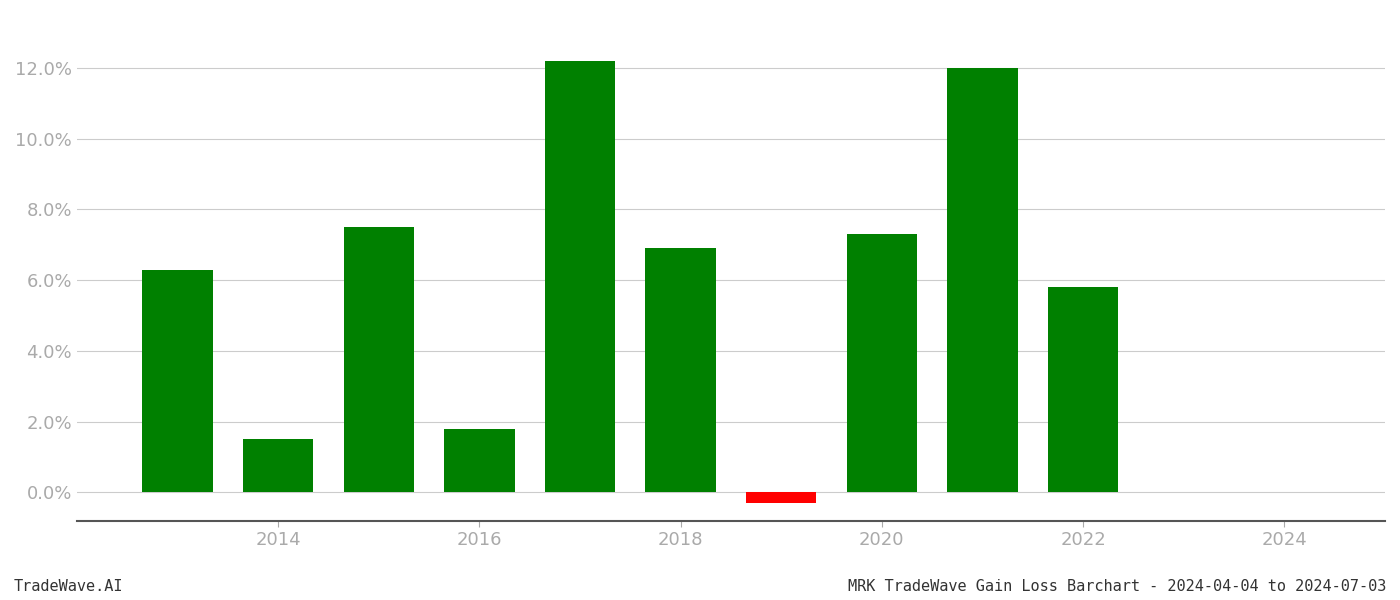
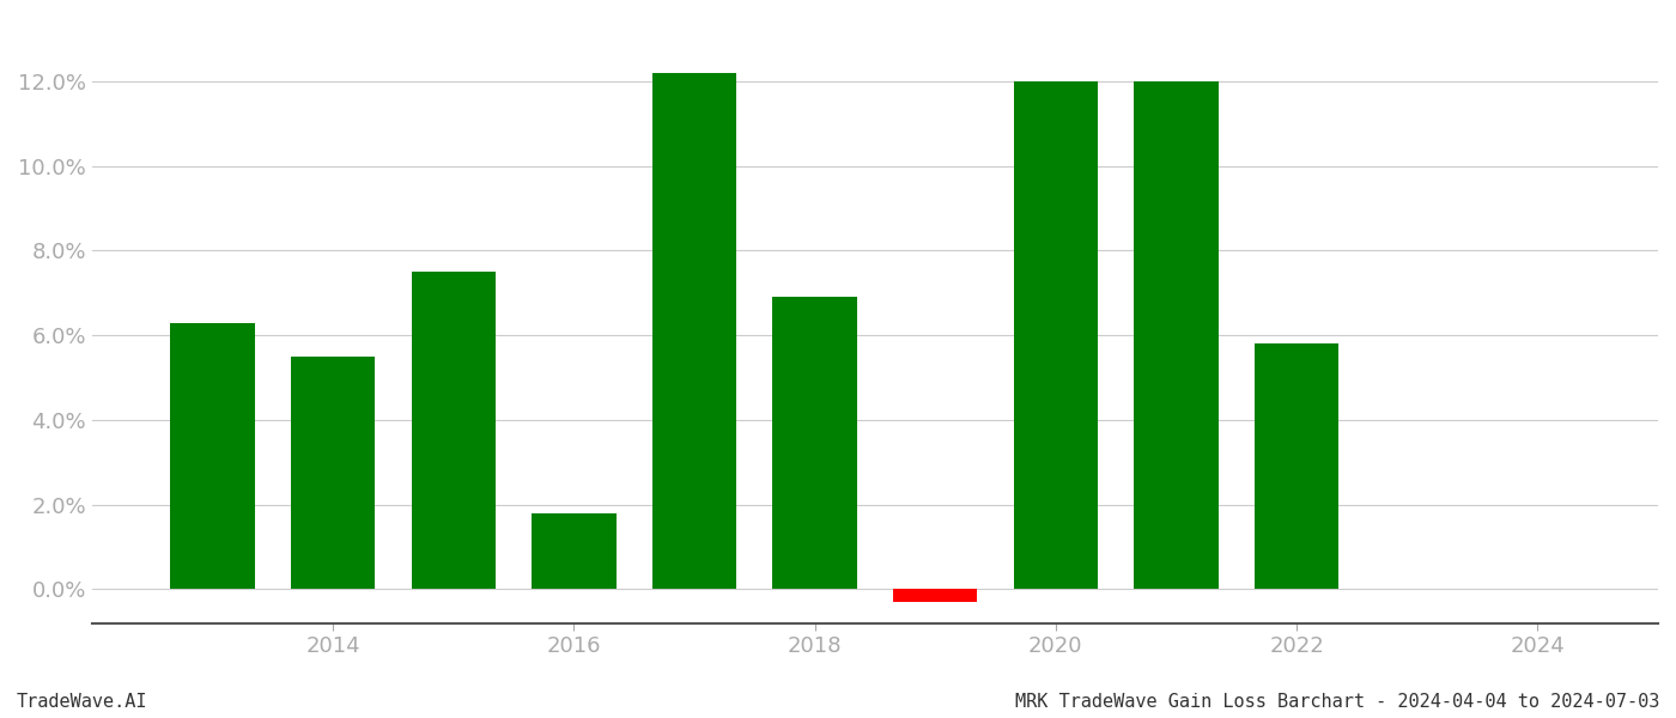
2014: 1.5% -> 5.5%
2020: 7.3% -> 12.0%
